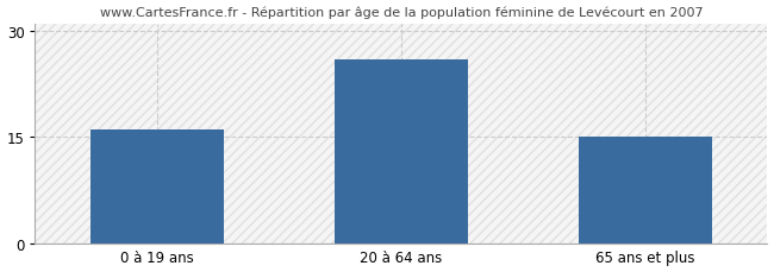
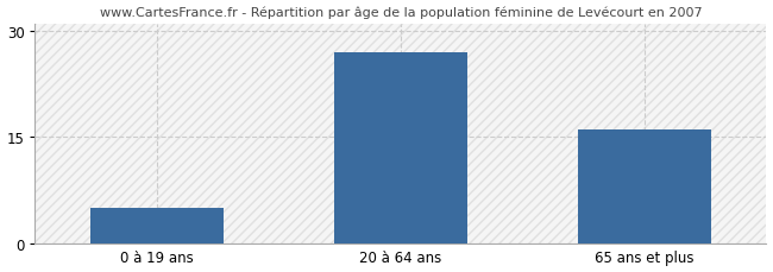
0 à 19 ans: 16 -> 5
20 à 64 ans: 26 -> 27
65 ans et plus: 15 -> 16
